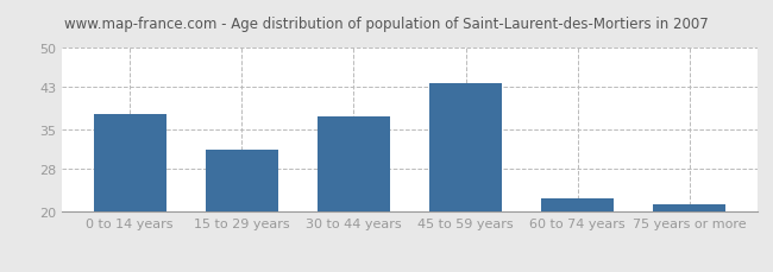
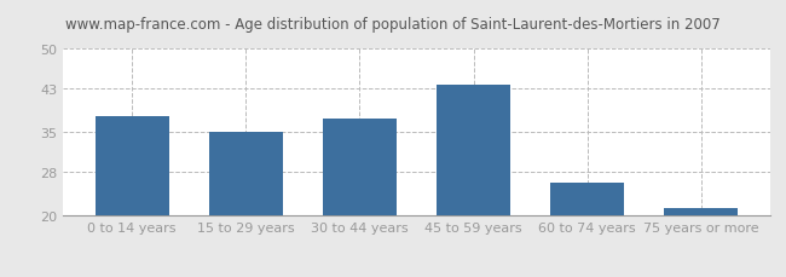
15 to 29 years: 31.5 -> 35.0
60 to 74 years: 22.5 -> 26.0
